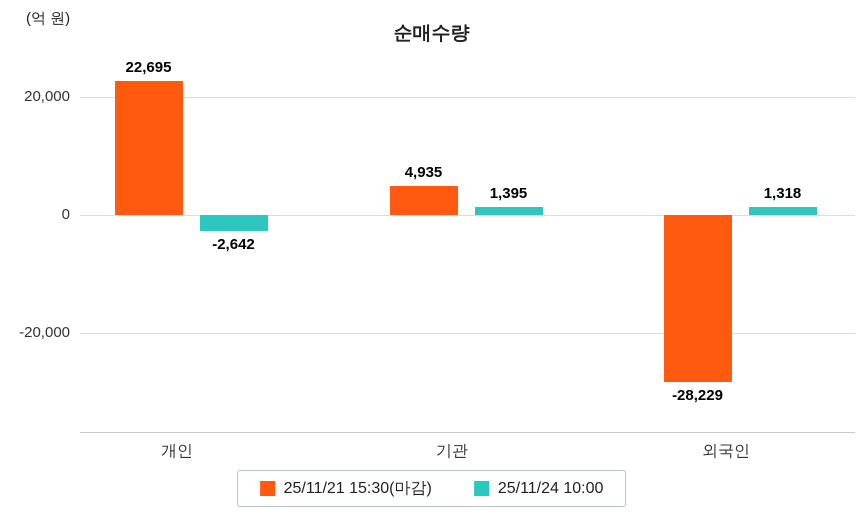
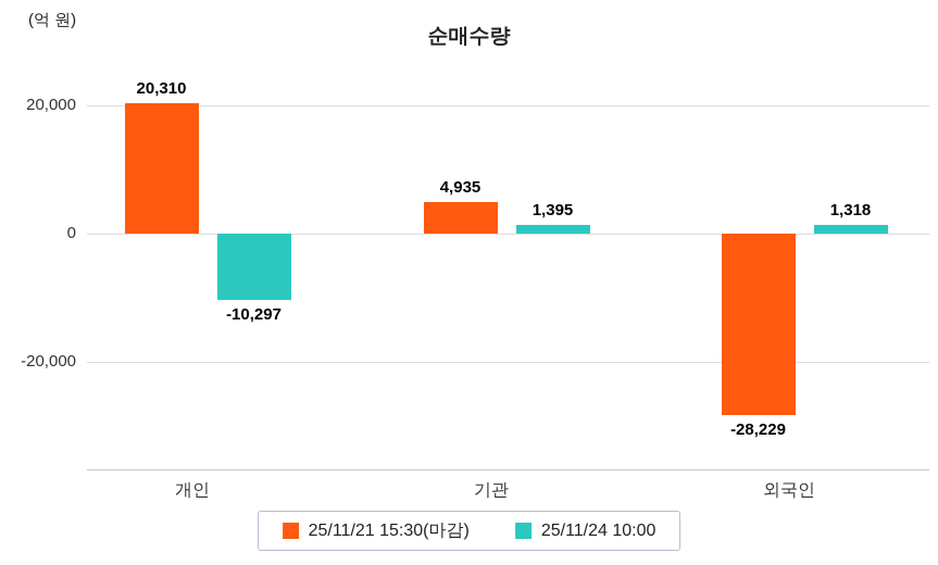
25/11/21 15:30(마감)/개인: 22,695 -> 20,310
25/11/24 10:00/개인: -2,642 -> -10,297
